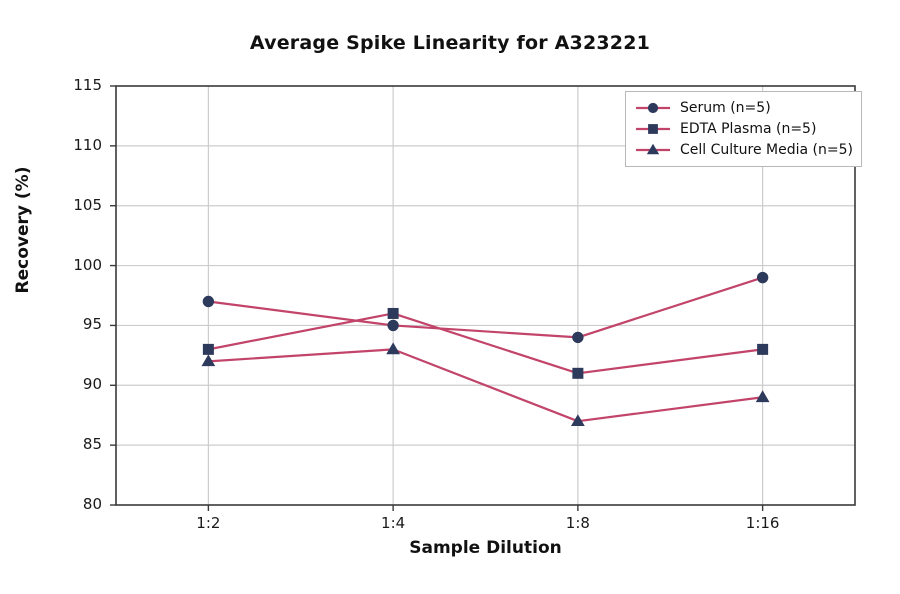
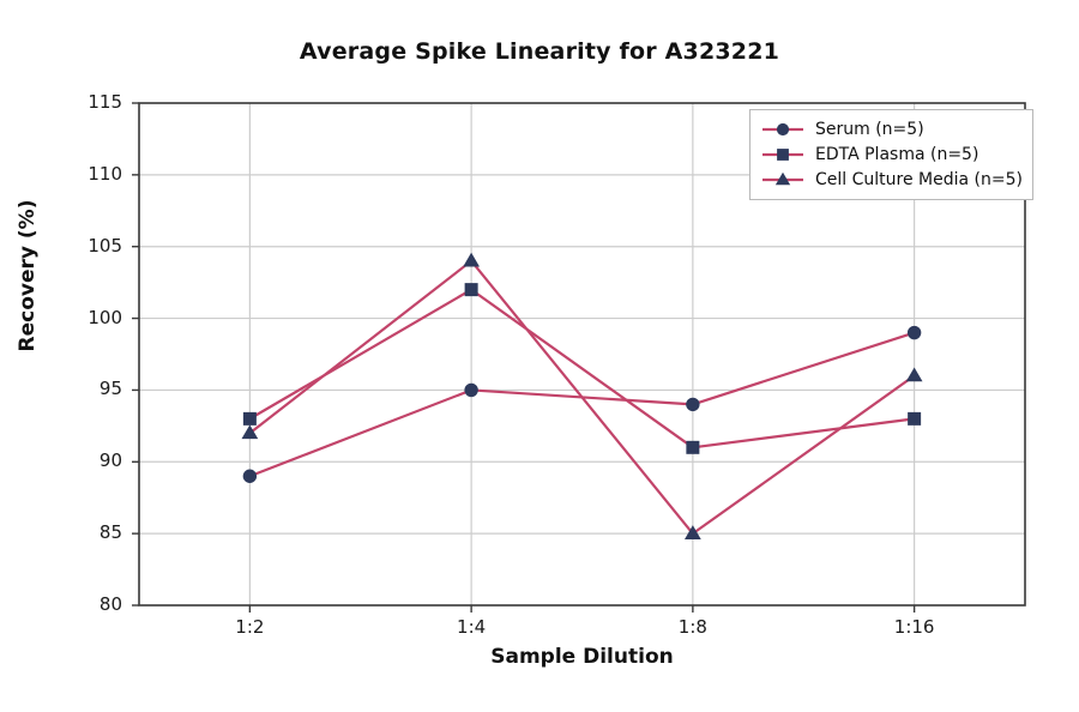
Serum (n=5)/1:2: 97 -> 89
EDTA Plasma (n=5)/1:4: 96 -> 102
Cell Culture Media (n=5)/1:4: 93 -> 104
Cell Culture Media (n=5)/1:8: 87 -> 85
Cell Culture Media (n=5)/1:16: 89 -> 96
